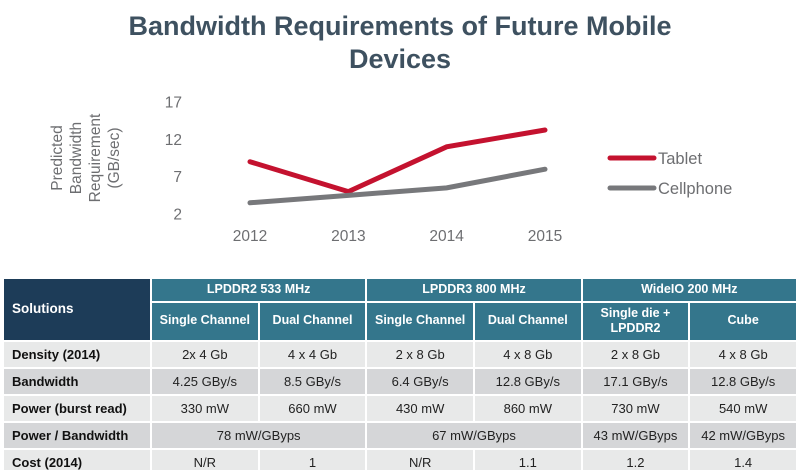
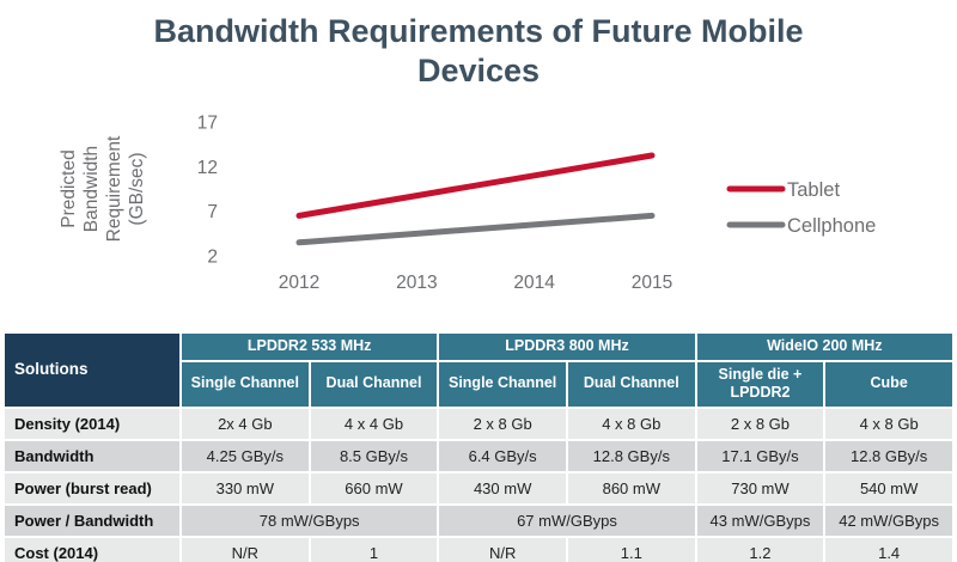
Tablet/2012: 9 -> 6
Tablet/2013: 5 -> 9
Cellphone/2015: 8 -> 6
